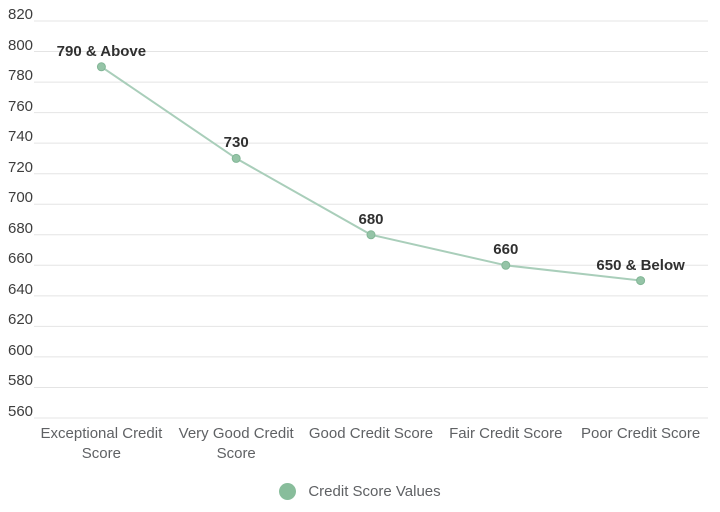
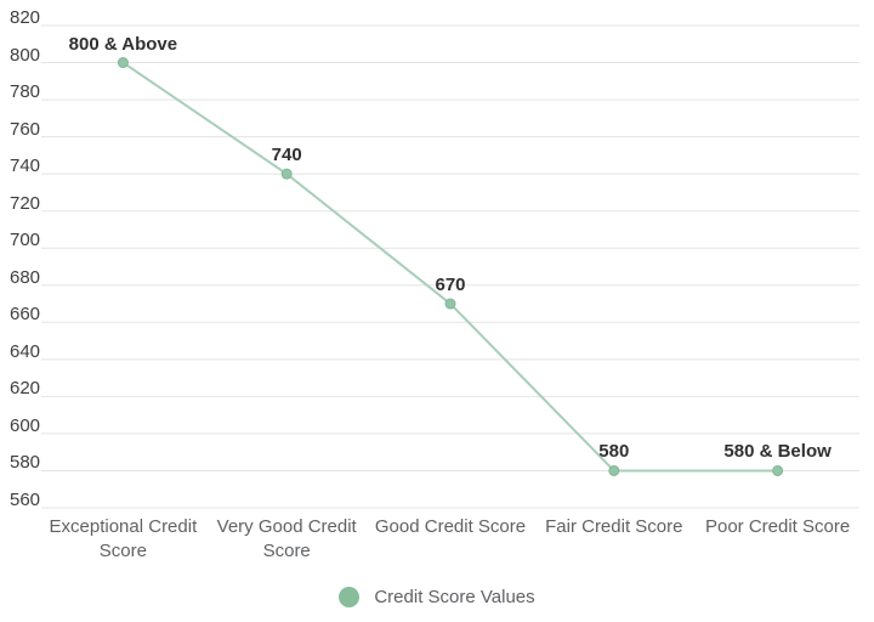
Exceptional Credit Score: 790 -> 800
Very Good Credit Score: 730 -> 740
Good Credit Score: 680 -> 670
Fair Credit Score: 660 -> 580
Poor Credit Score: 650 -> 580
